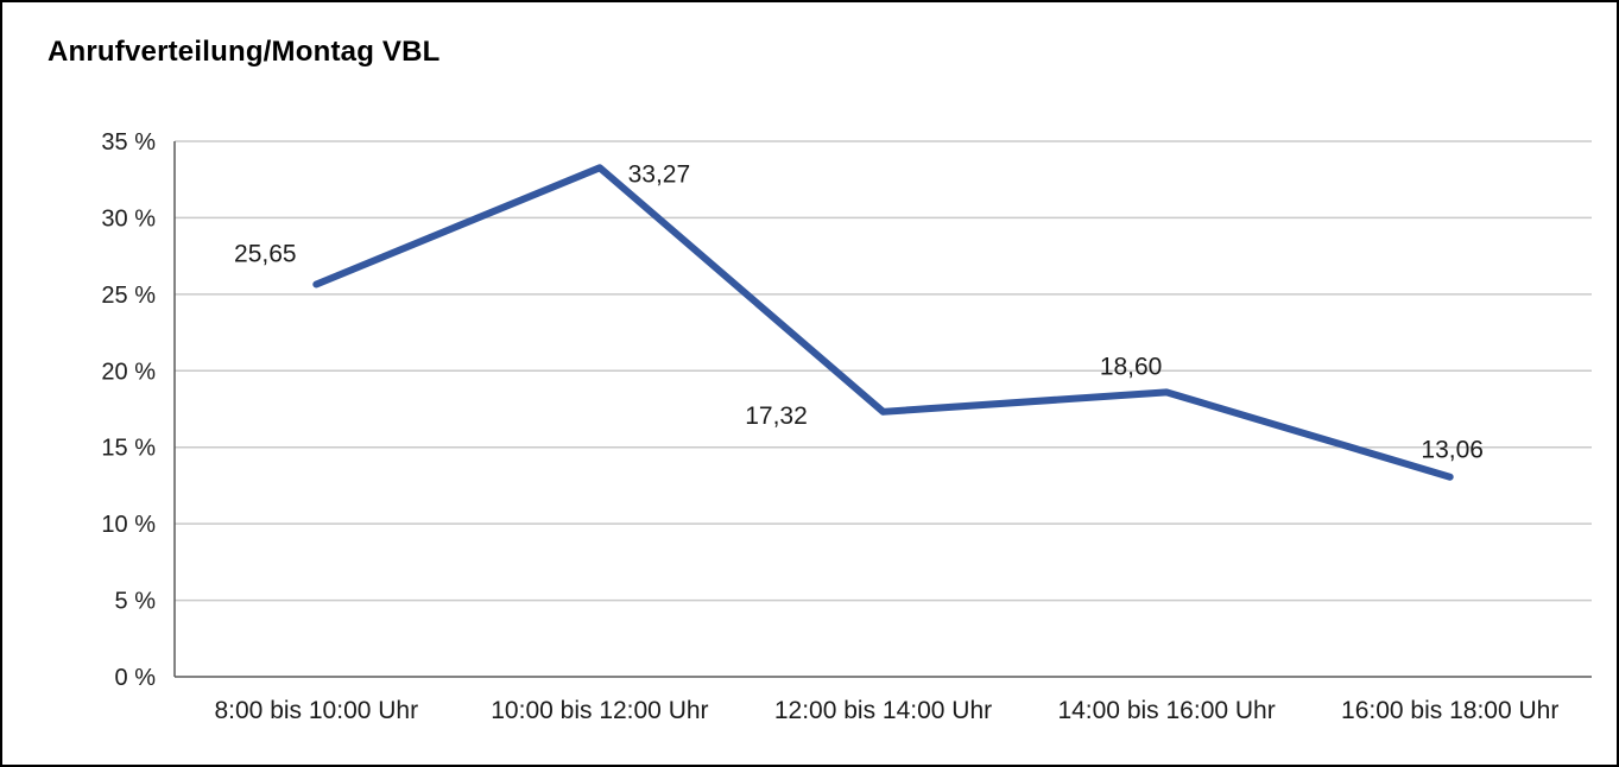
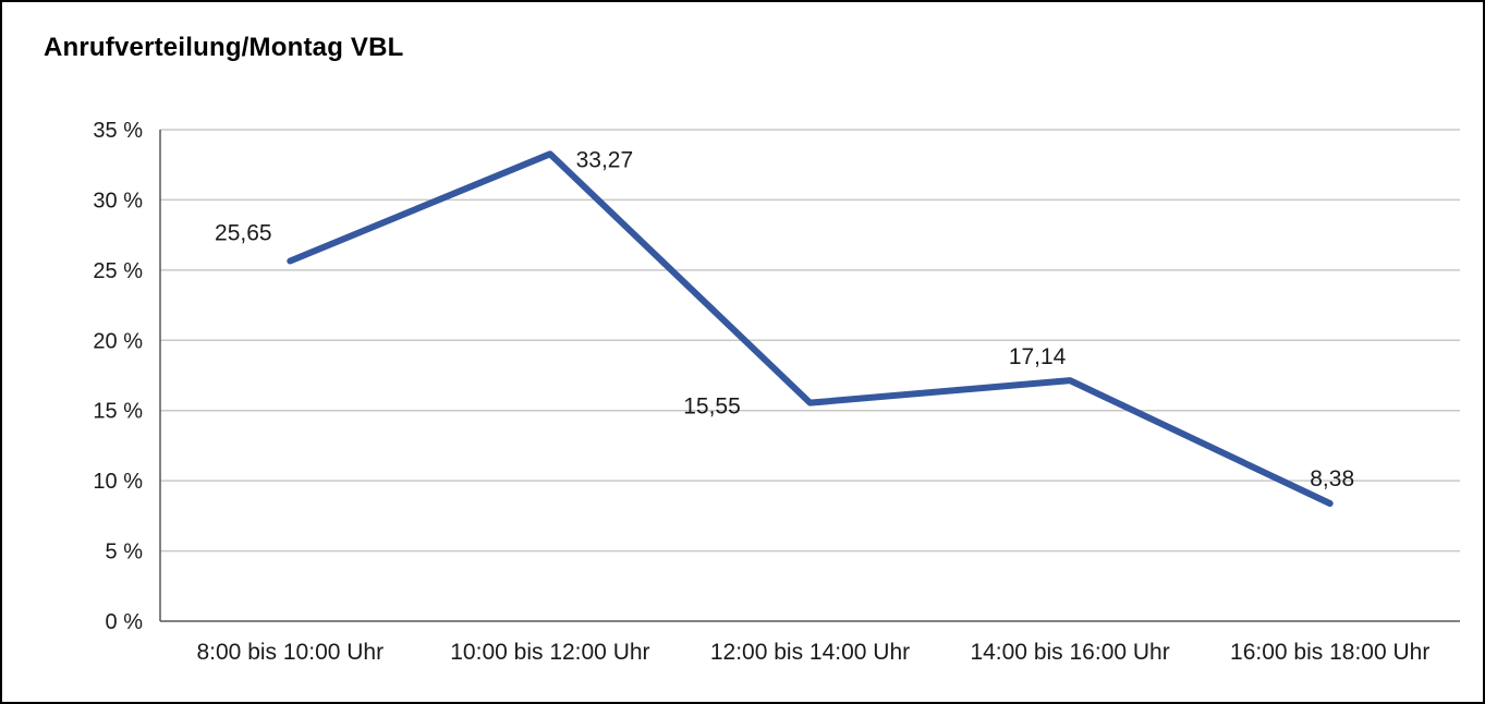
12:00 bis 14:00 Uhr: 17,32 -> 15,55
14:00 bis 16:00 Uhr: 18,60 -> 17,14
16:00 bis 18:00 Uhr: 13,06 -> 8,38
